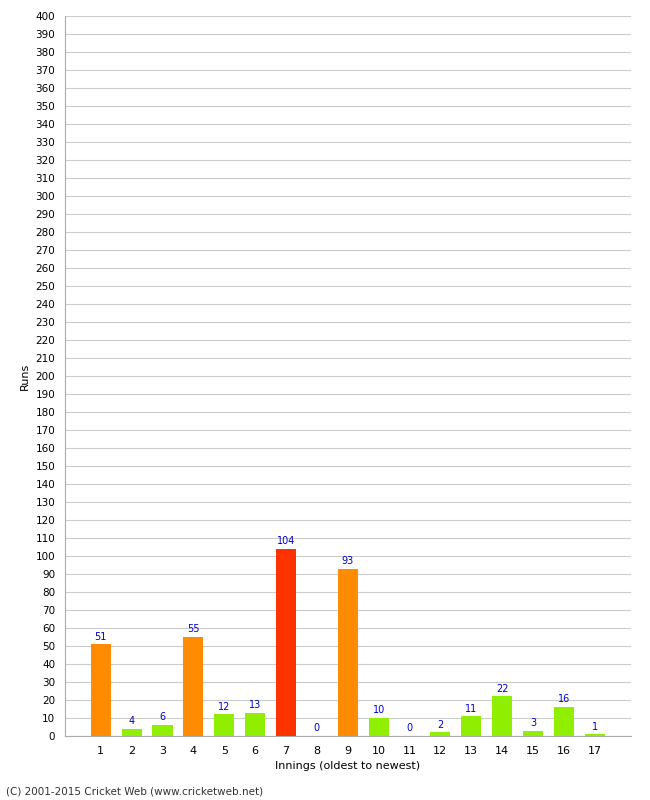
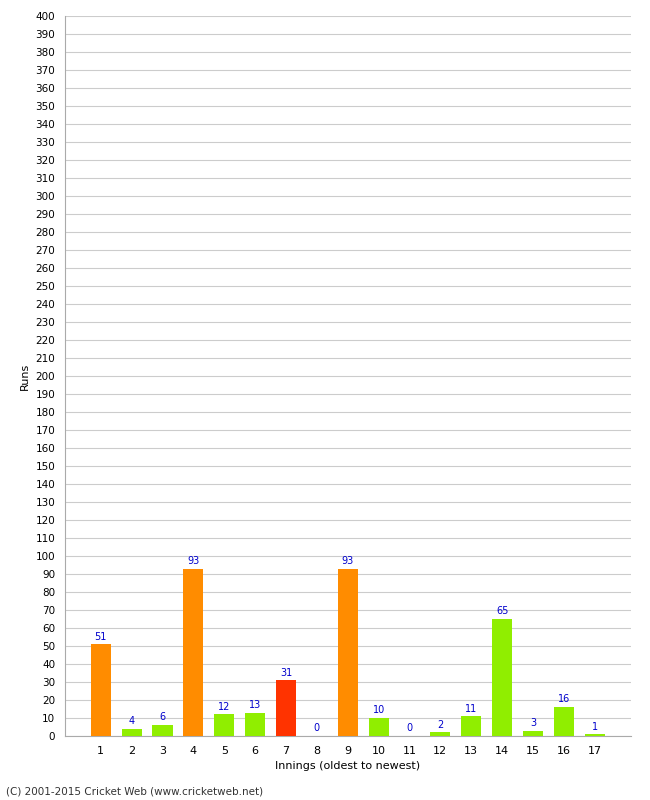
4: 55 -> 93
7: 104 -> 31
14: 22 -> 65
